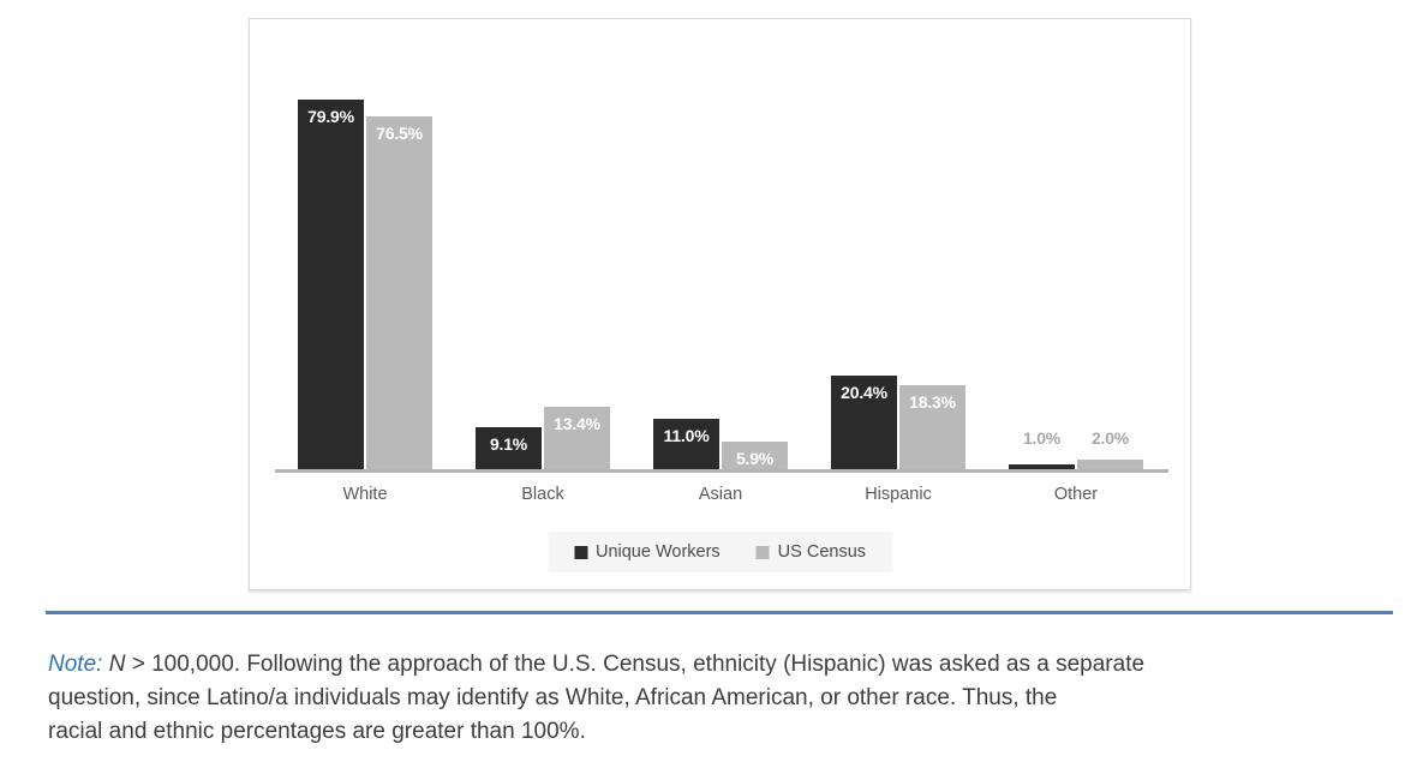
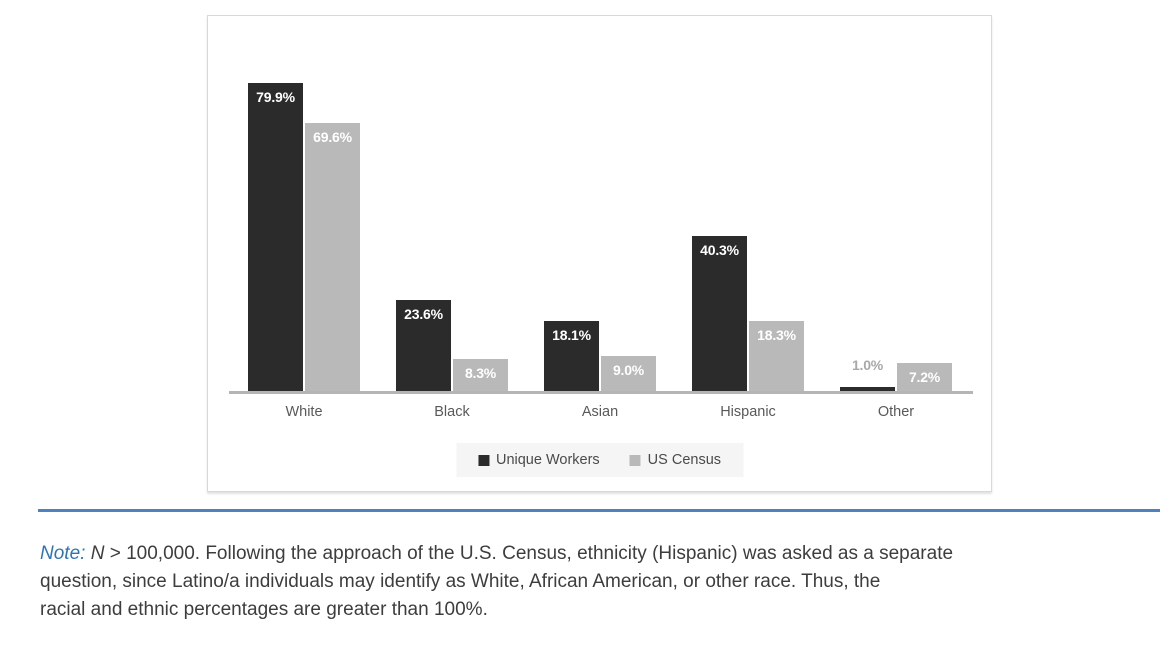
US Census/White: 76.5% -> 69.6%
Unique Workers/Black: 9.1% -> 23.6%
US Census/Black: 13.4% -> 8.3%
Unique Workers/Asian: 11.0% -> 18.1%
US Census/Asian: 5.9% -> 9.0%
Unique Workers/Hispanic: 20.4% -> 40.3%
US Census/Other: 2.0% -> 7.2%
